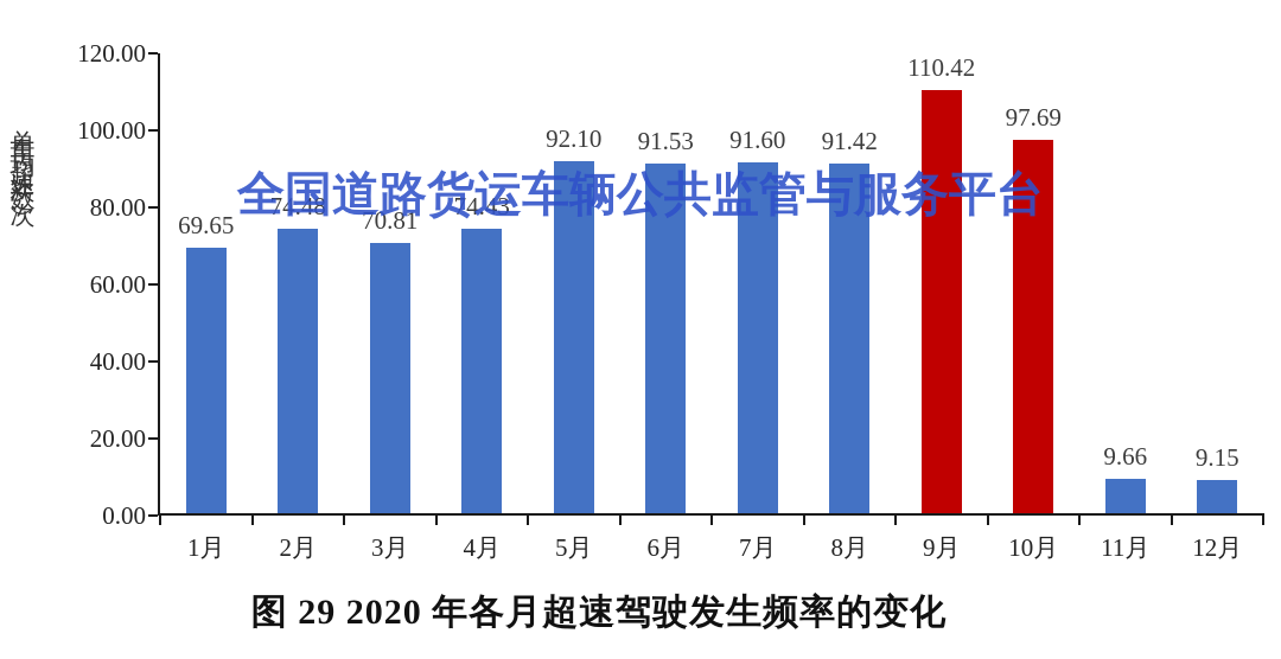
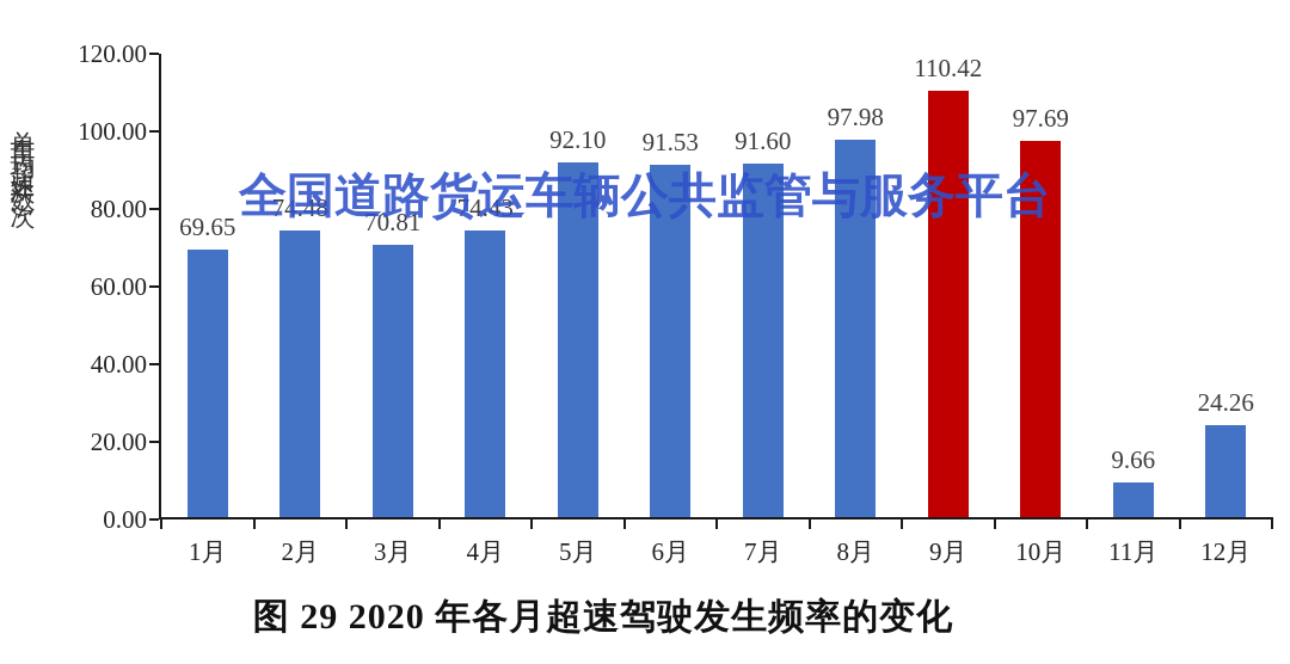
8月: 91.42 -> 97.98
12月: 9.15 -> 24.26
